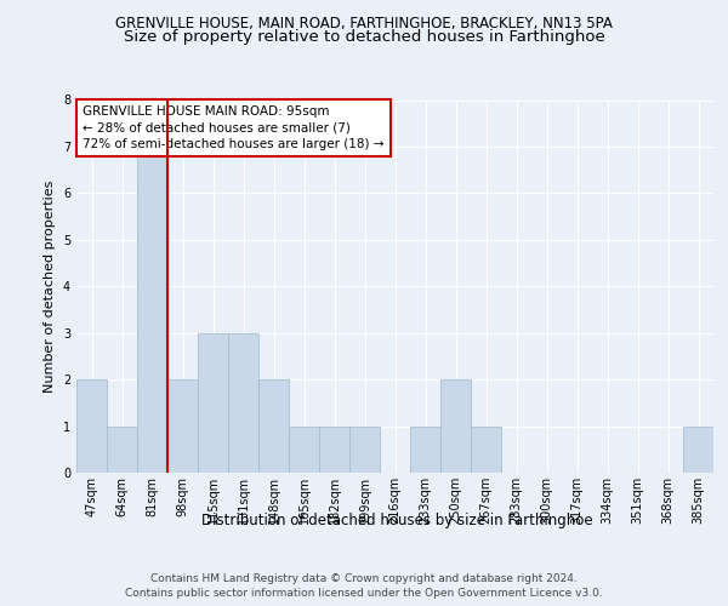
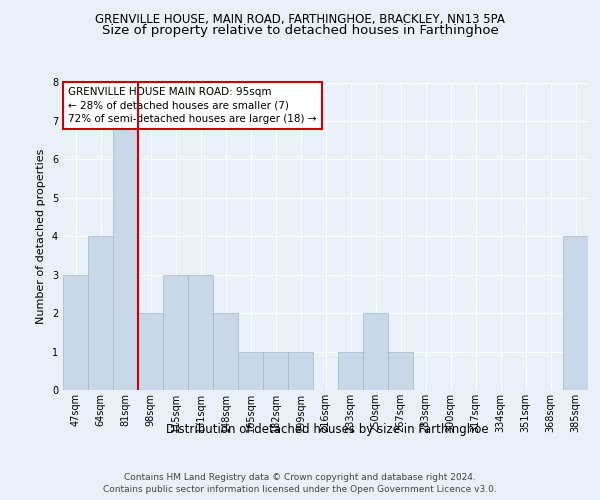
47sqm: 2 -> 3
64sqm: 1 -> 4
385sqm: 1 -> 4
